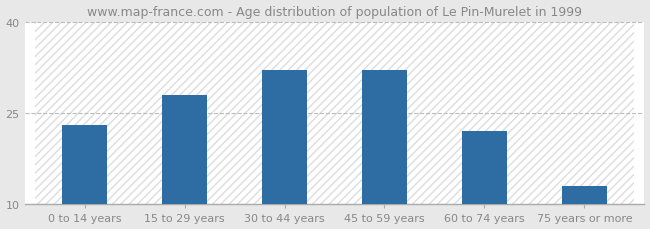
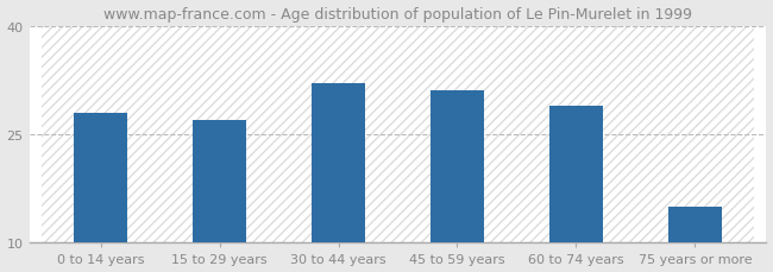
0 to 14 years: 23 -> 28
15 to 29 years: 28 -> 27
45 to 59 years: 32 -> 31
60 to 74 years: 22 -> 29
75 years or more: 13 -> 15
